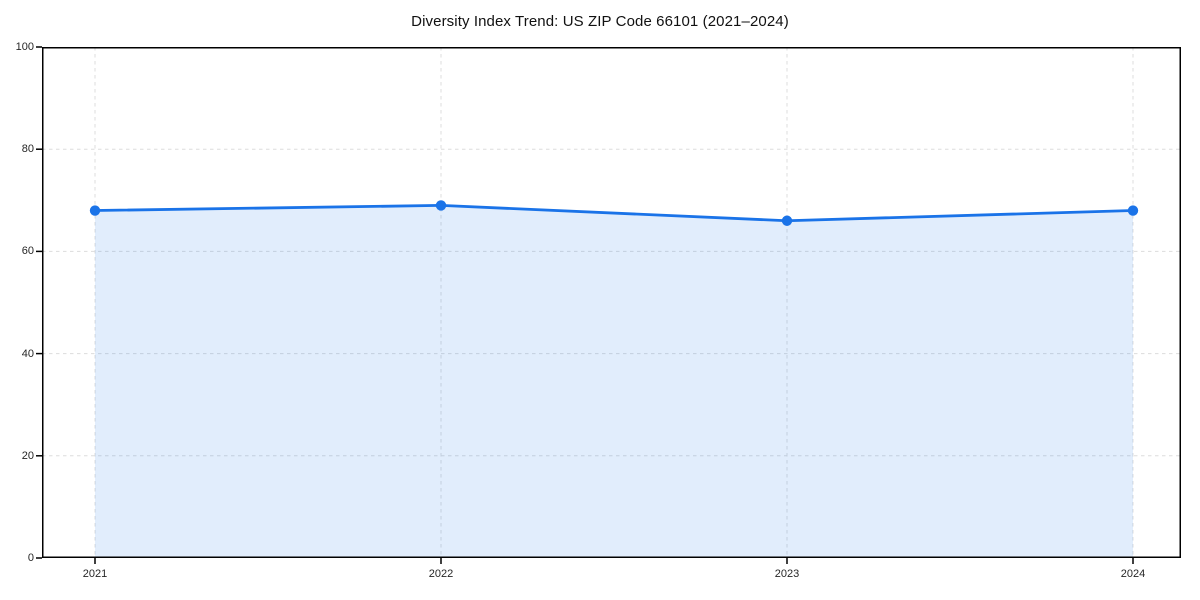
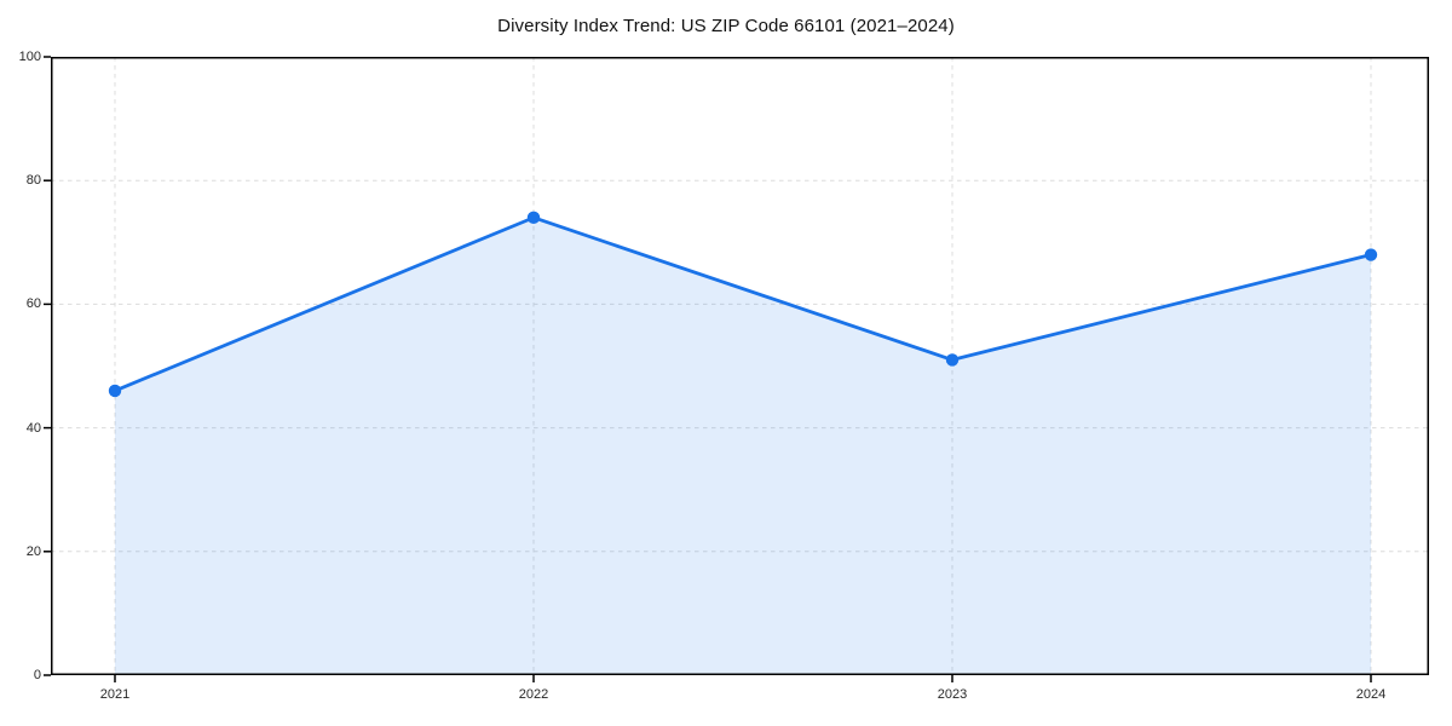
2021: 68 -> 46
2022: 69 -> 74
2023: 66 -> 51
